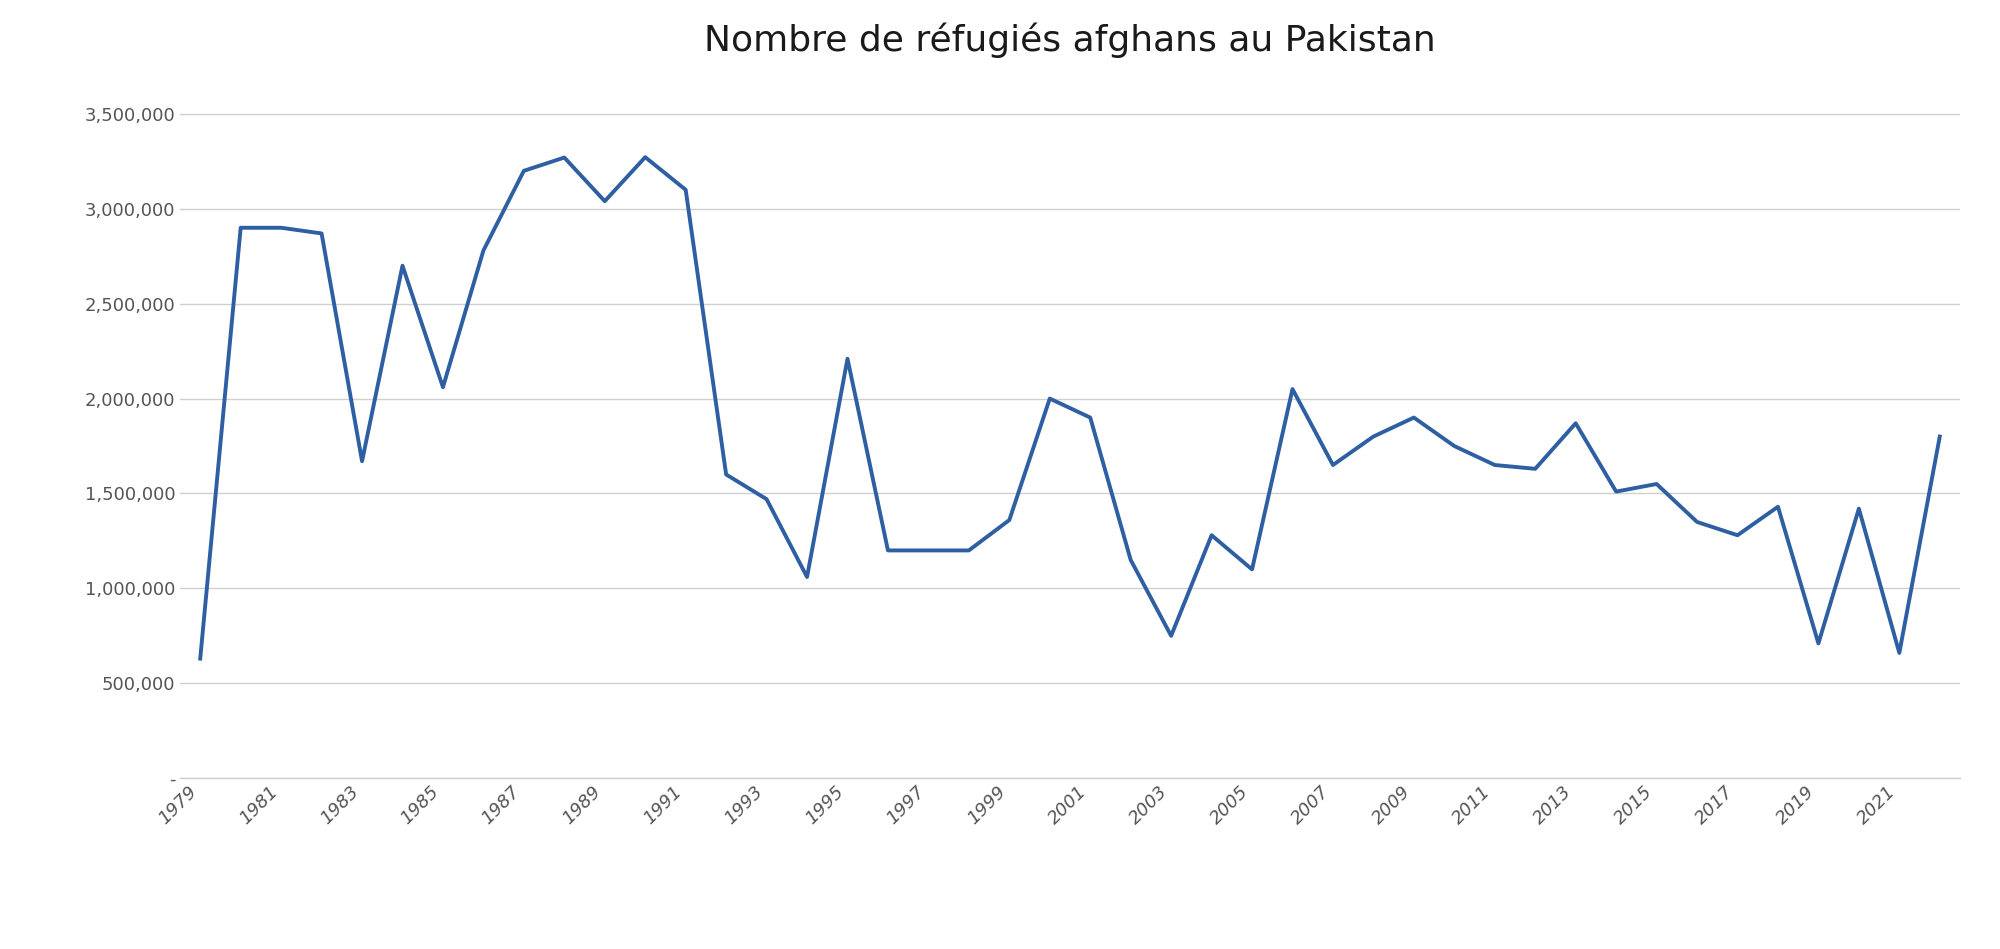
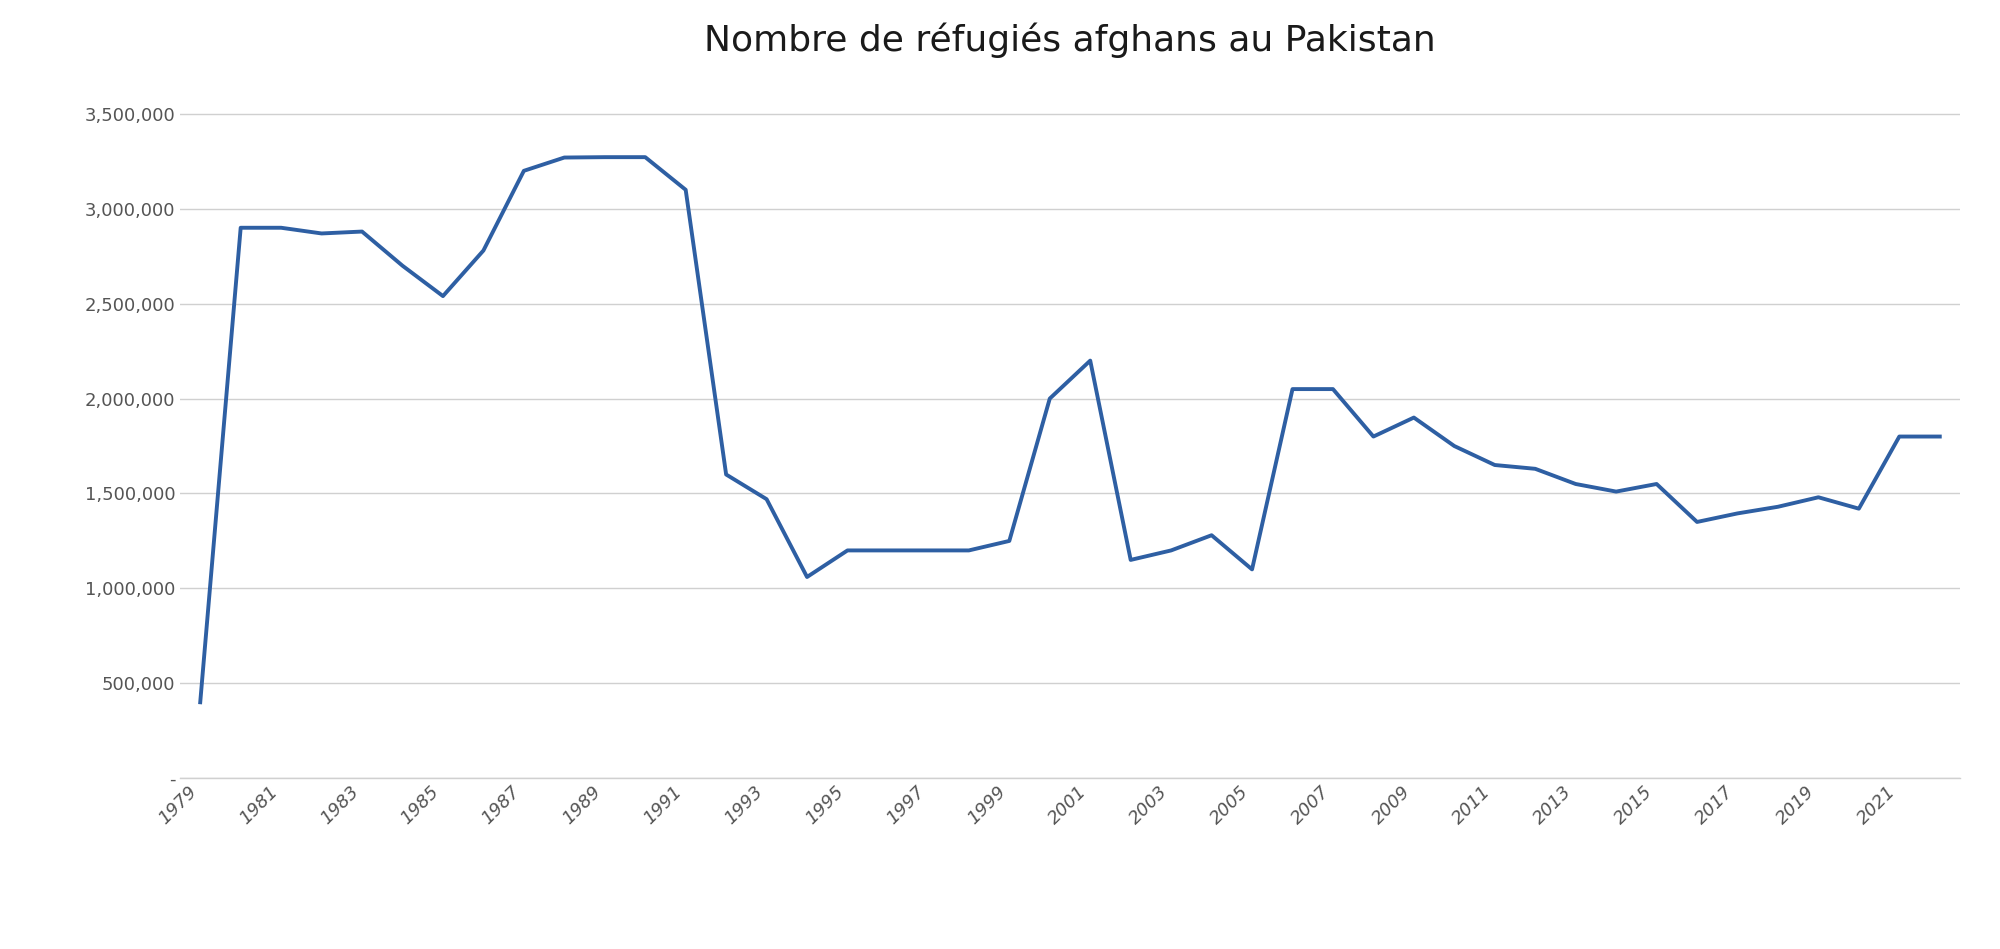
1979: 630,000 -> 400,000
1983: 1,670,000 -> 2,880,000
1985: 2,060,000 -> 2,540,000
1989: 3,040,000 -> 3,270,000
1995: 2,210,000 -> 1,200,000
1999: 1,360,000 -> 1,250,000
2001: 1,900,000 -> 2,200,000
2003: 750,000 -> 1,200,000
2007: 1,650,000 -> 2,050,000
2013: 1,870,000 -> 1,550,000
2017: 1,280,000 -> 1,400,000
2019: 710,000 -> 1,480,000
2021: 660,000 -> 1,800,000
